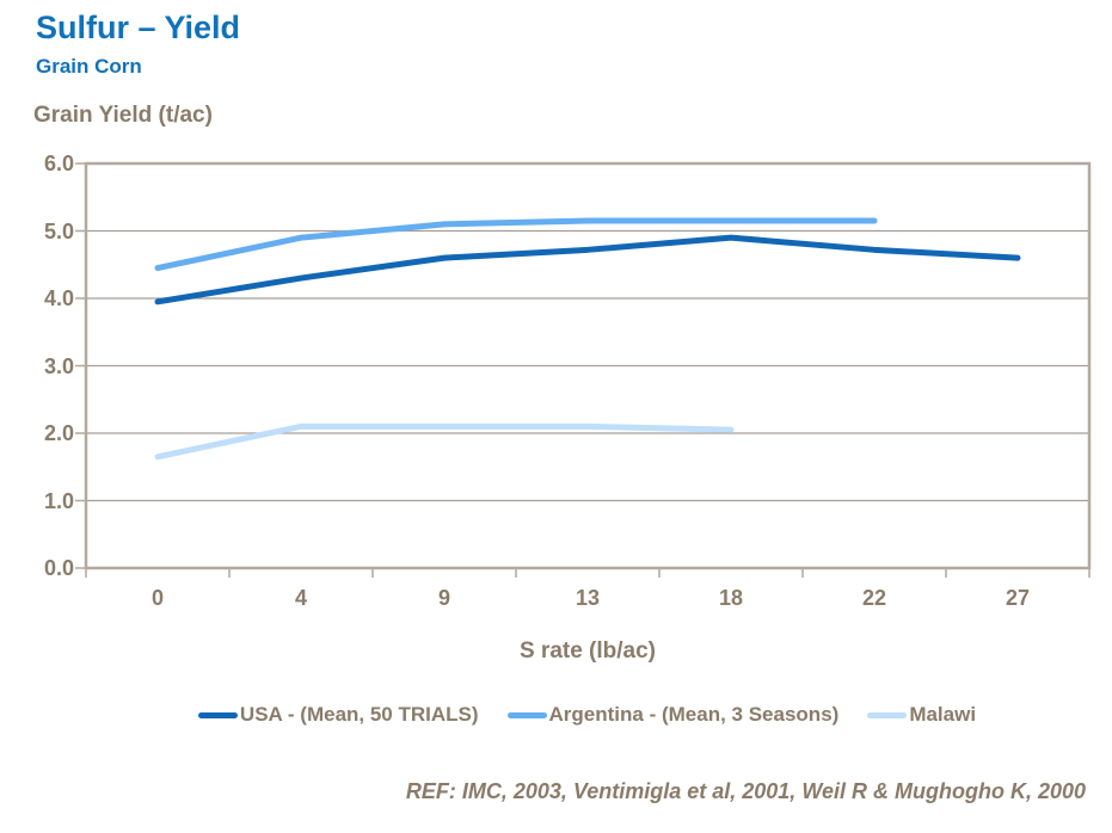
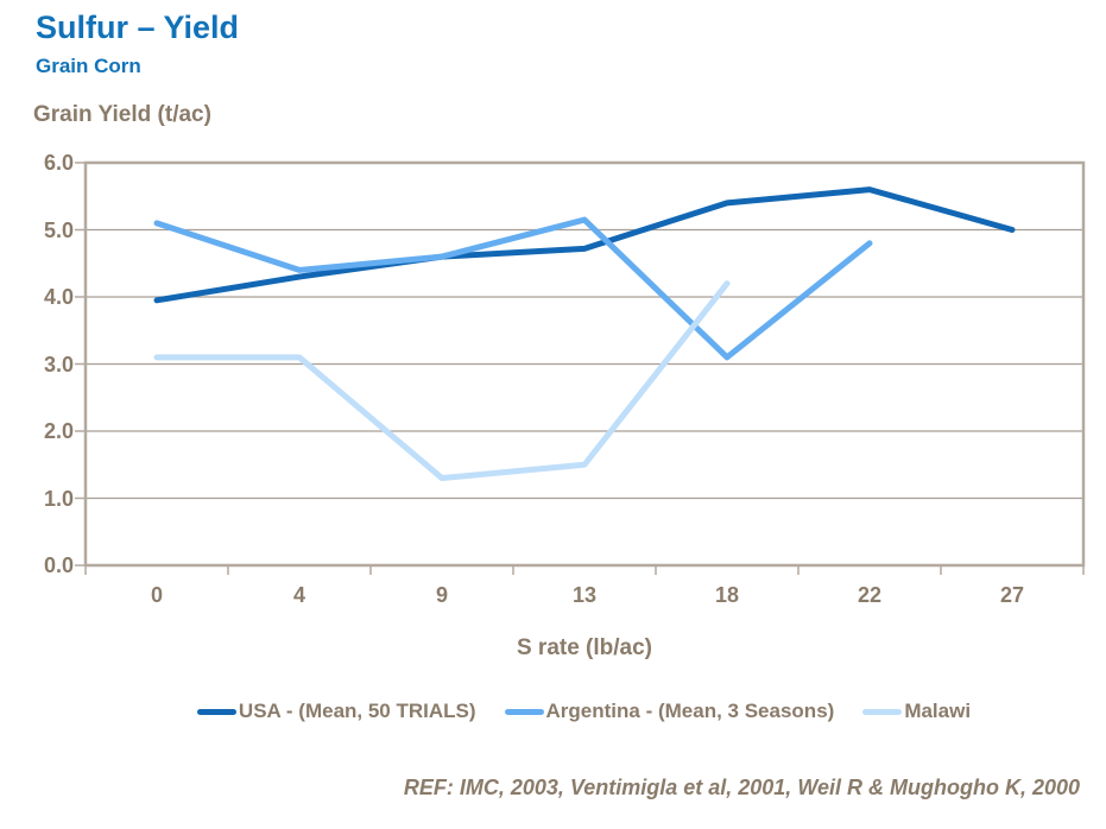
Argentina - (Mean, 3 Seasons)/0: 4.5 -> 5.1
Malawi/0: 1.6 -> 3.1
Argentina - (Mean, 3 Seasons)/4: 4.9 -> 4.4
Malawi/4: 2.1 -> 3.1
Argentina - (Mean, 3 Seasons)/9: 5.1 -> 4.6
Malawi/9: 2.1 -> 1.3
Malawi/13: 2.1 -> 1.5
USA - (Mean, 50 TRIALS)/18: 4.9 -> 5.4
Argentina - (Mean, 3 Seasons)/18: 5.2 -> 3.1
Malawi/18: 2.0 -> 4.2
USA - (Mean, 50 TRIALS)/22: 4.7 -> 5.6
Argentina - (Mean, 3 Seasons)/22: 5.2 -> 4.8
USA - (Mean, 50 TRIALS)/27: 4.6 -> 5.0
